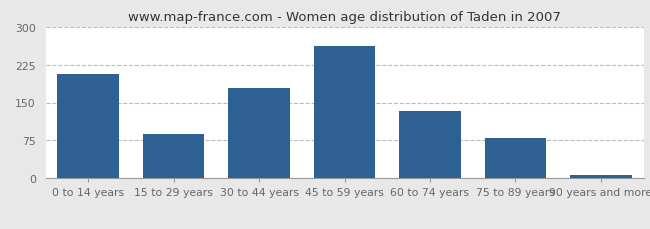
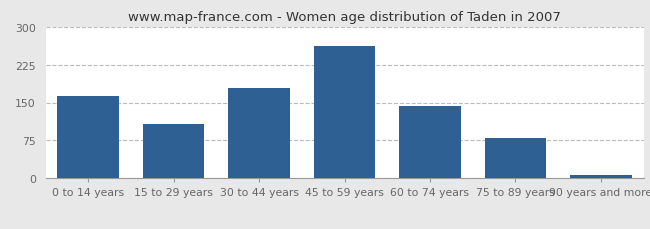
0 to 14 years: 206 -> 163
15 to 29 years: 88 -> 108
60 to 74 years: 134 -> 144
